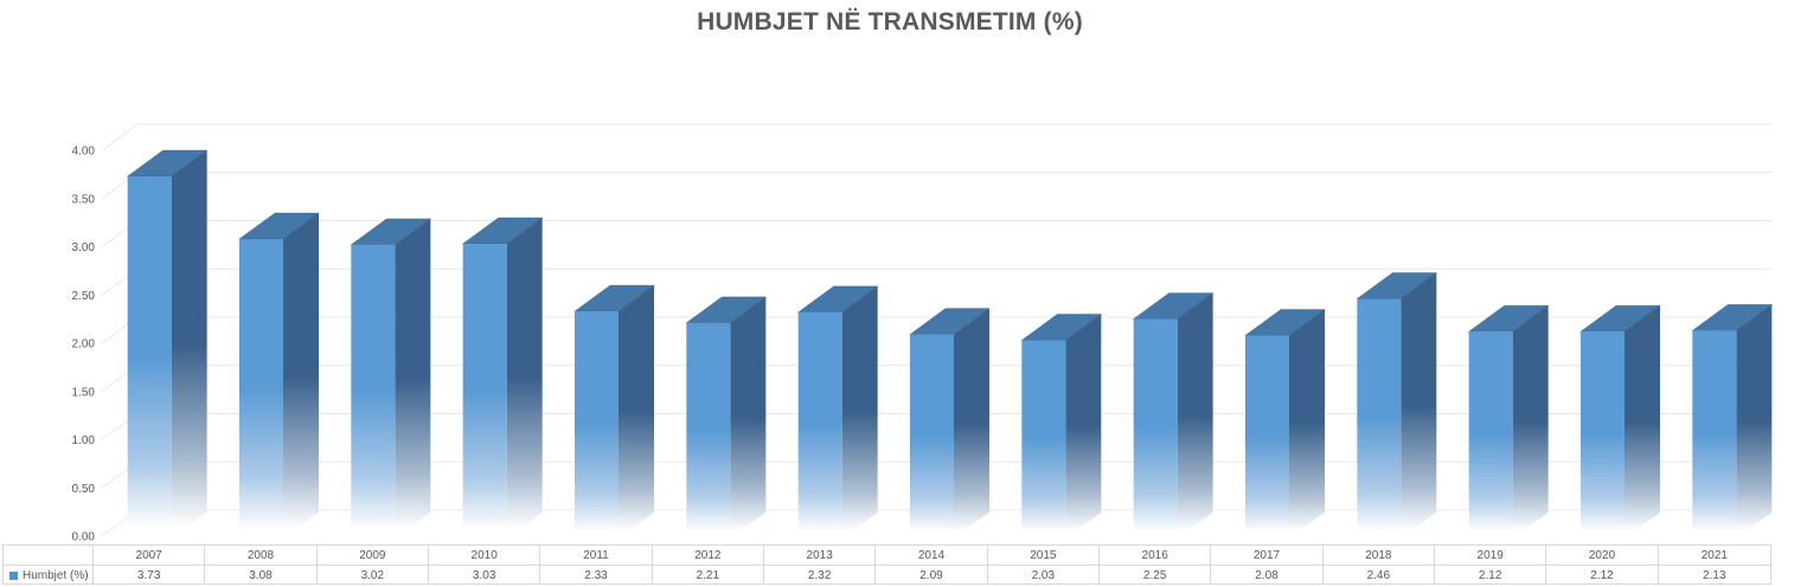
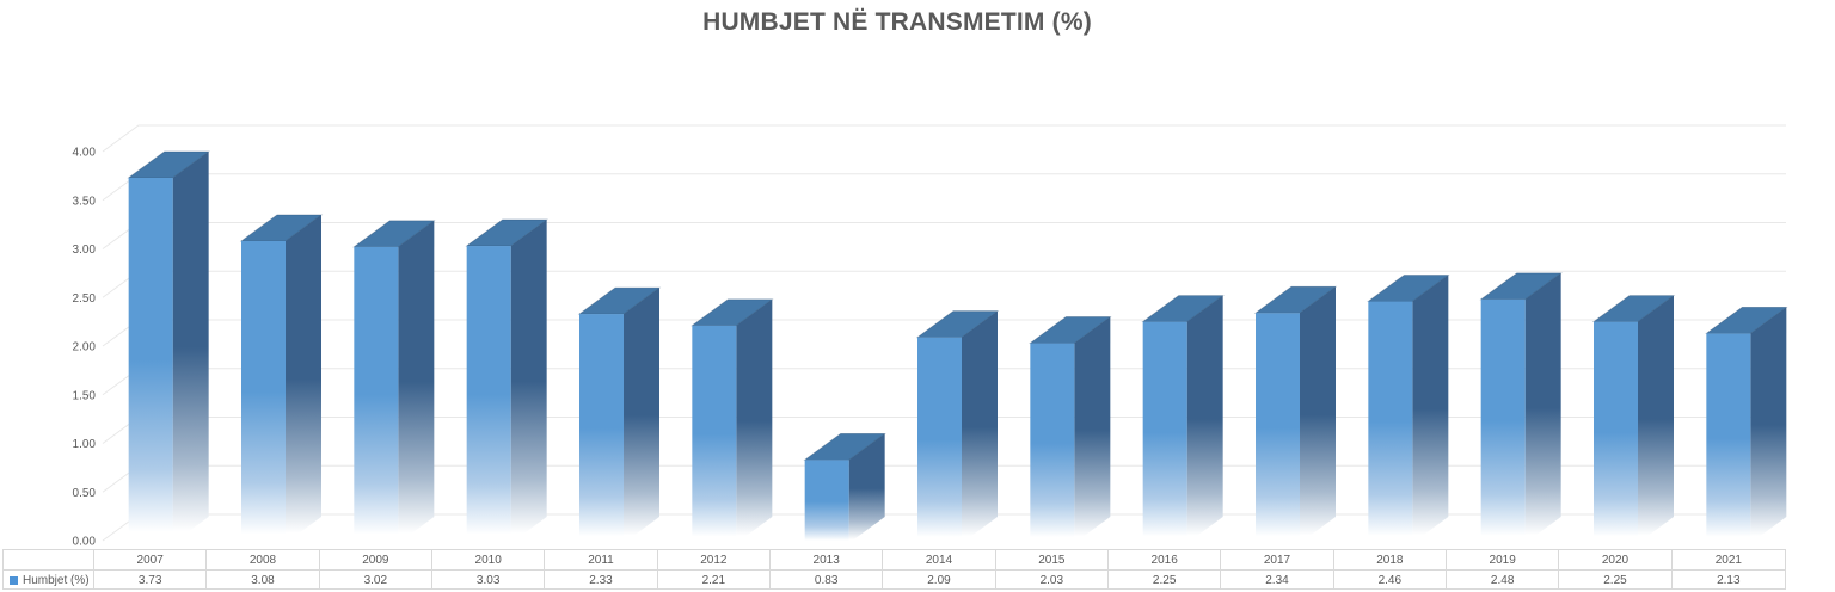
2013: 2.32 -> 0.83
2017: 2.08 -> 2.34
2019: 2.12 -> 2.48
2020: 2.12 -> 2.25
